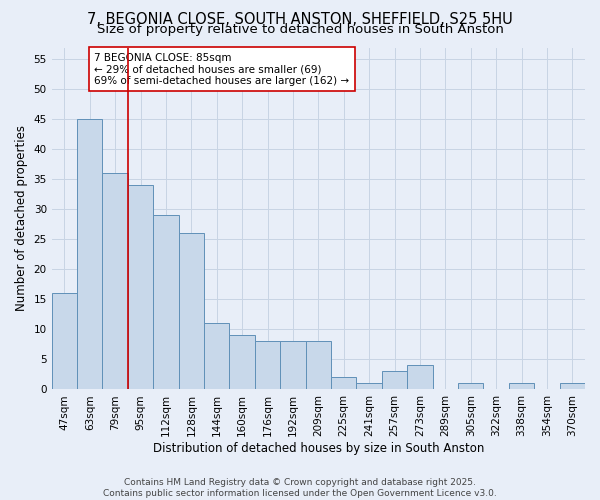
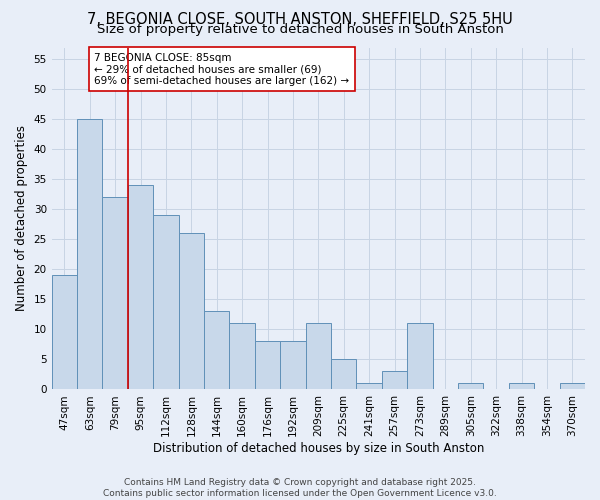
47sqm: 16 -> 19
79sqm: 36 -> 32
144sqm: 11 -> 13
160sqm: 9 -> 11
209sqm: 8 -> 11
225sqm: 2 -> 5
273sqm: 4 -> 11
